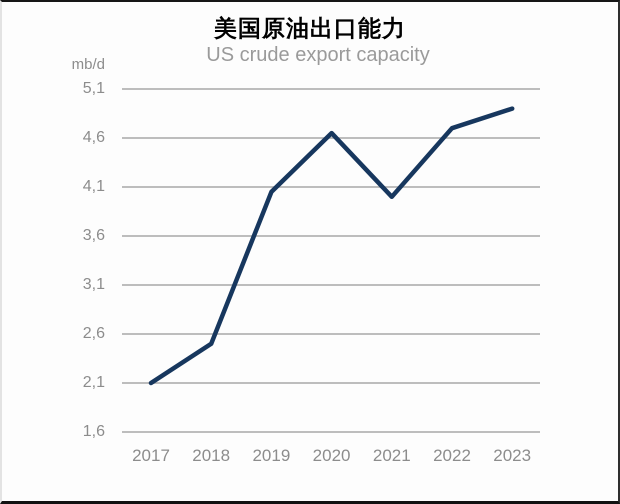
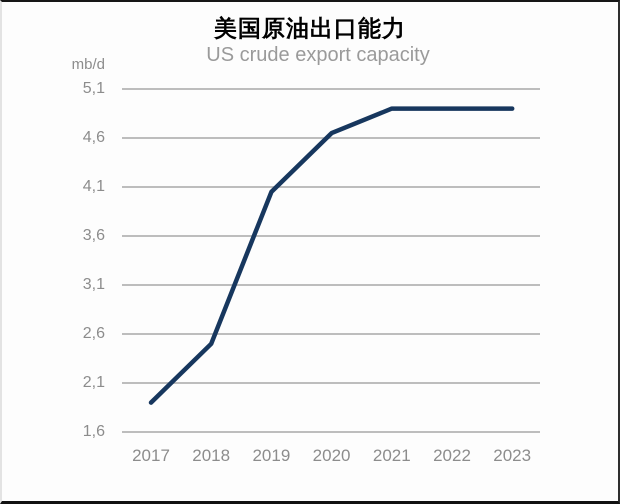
2017: 2,1 -> 1,9
2021: 4,0 -> 4,9
2022: 4,7 -> 4,9
